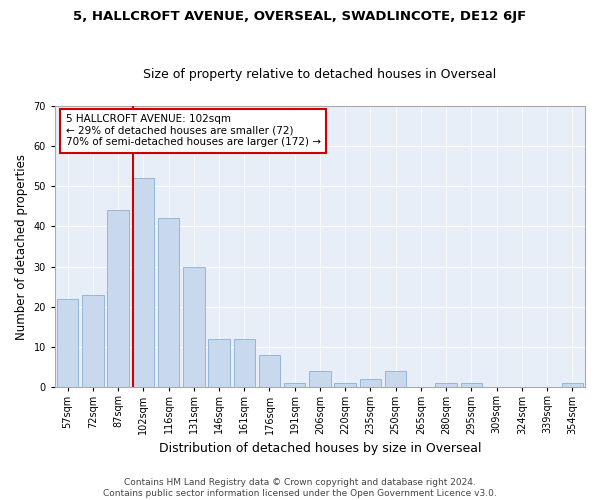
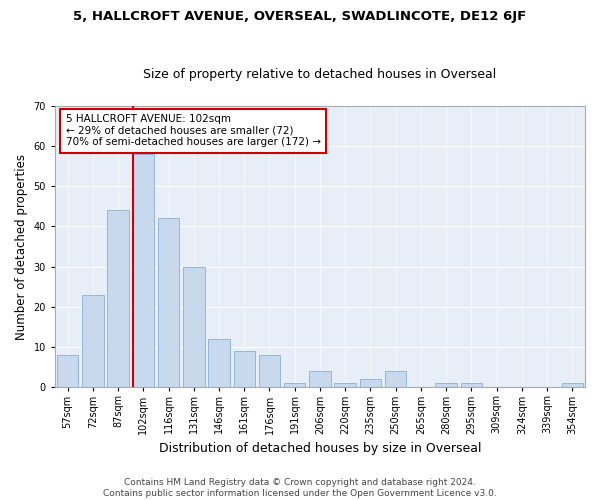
57sqm: 22 -> 8
102sqm: 52 -> 58
161sqm: 12 -> 9
